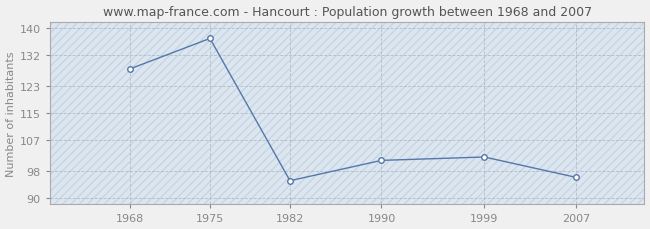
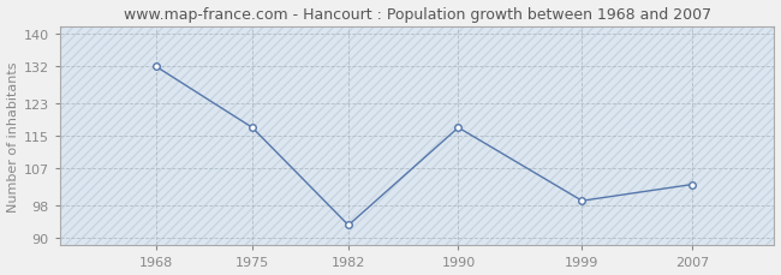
1968: 128 -> 132
1975: 137 -> 117
1982: 95 -> 93
1990: 101 -> 117
1999: 102 -> 99
2007: 96 -> 103
